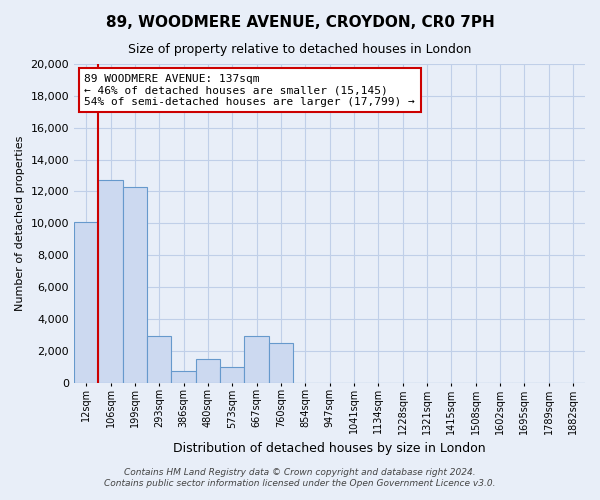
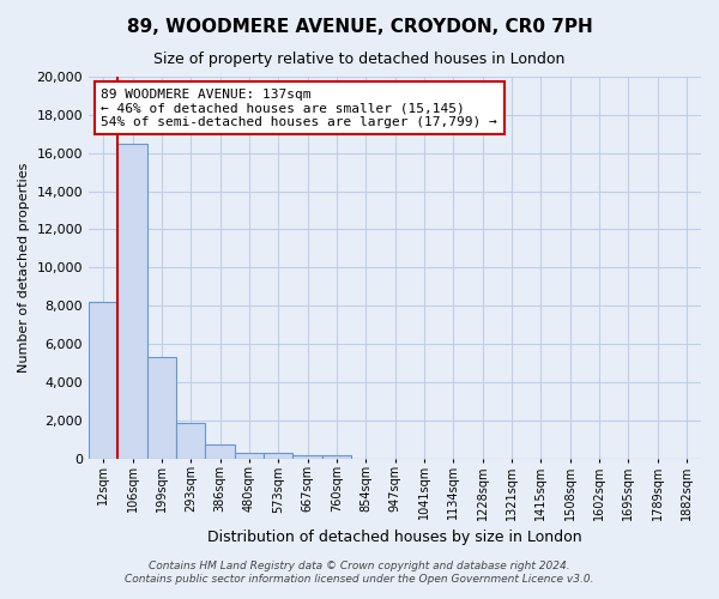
12sqm: 10,100 -> 8,200
106sqm: 12,700 -> 16,500
199sqm: 12,300 -> 5,300
293sqm: 2,900 -> 1,800
480sqm: 1,500 -> 300
573sqm: 1,000 -> 300
667sqm: 2,900 -> 200
760sqm: 2,500 -> 100
